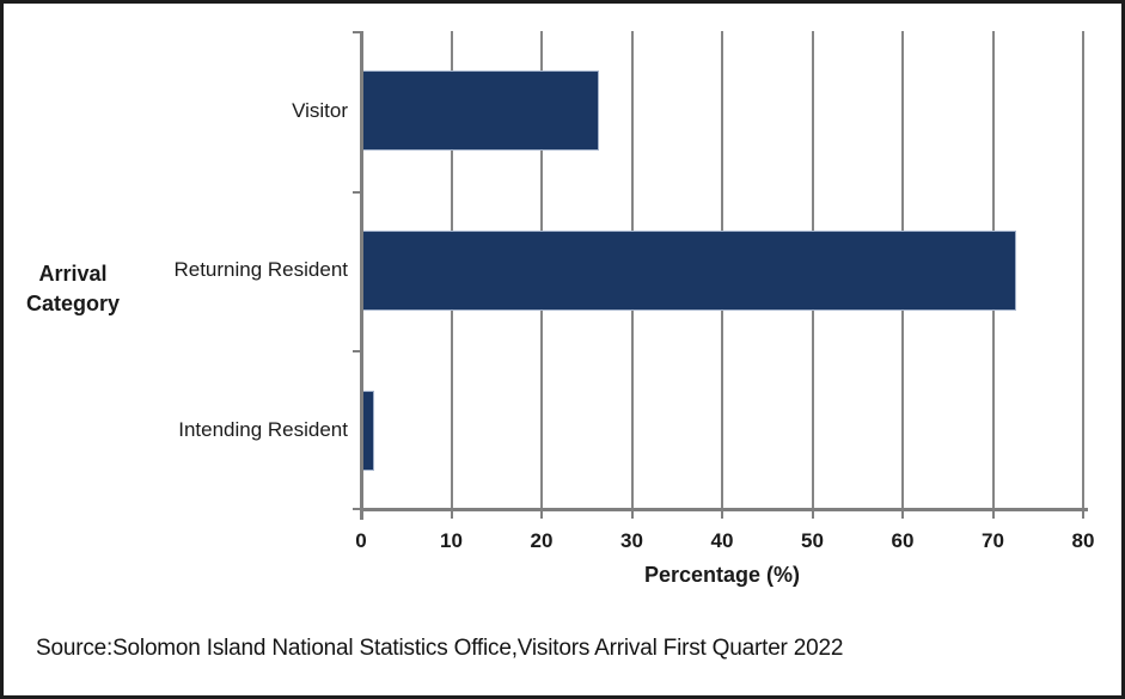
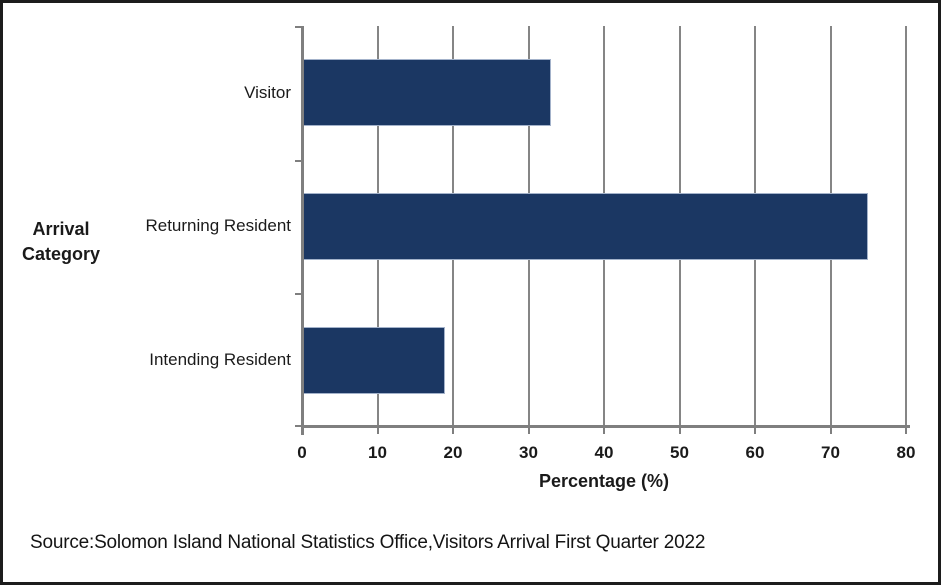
Visitor: 26 -> 33
Returning Resident: 73 -> 75
Intending Resident: 1 -> 19
